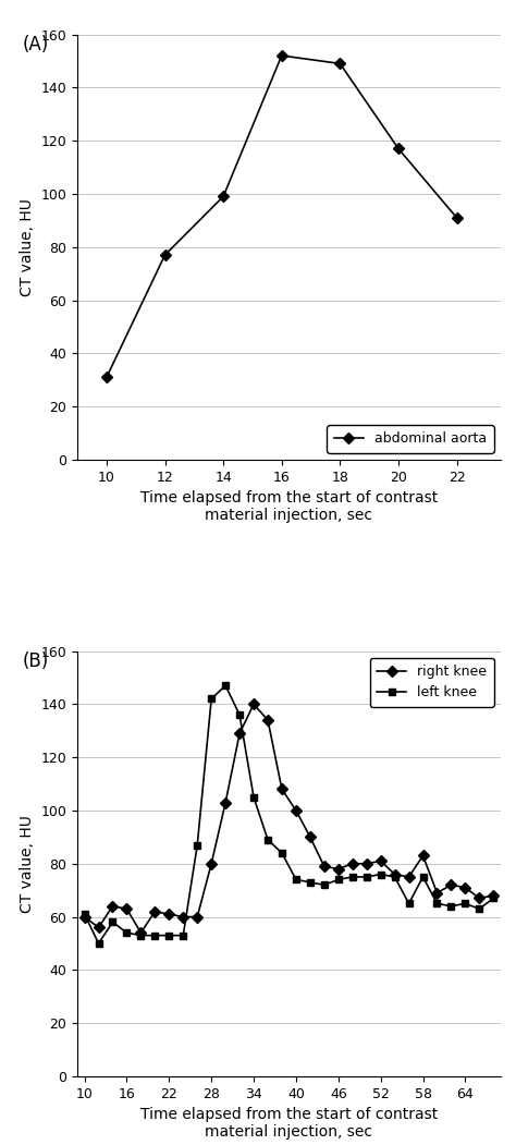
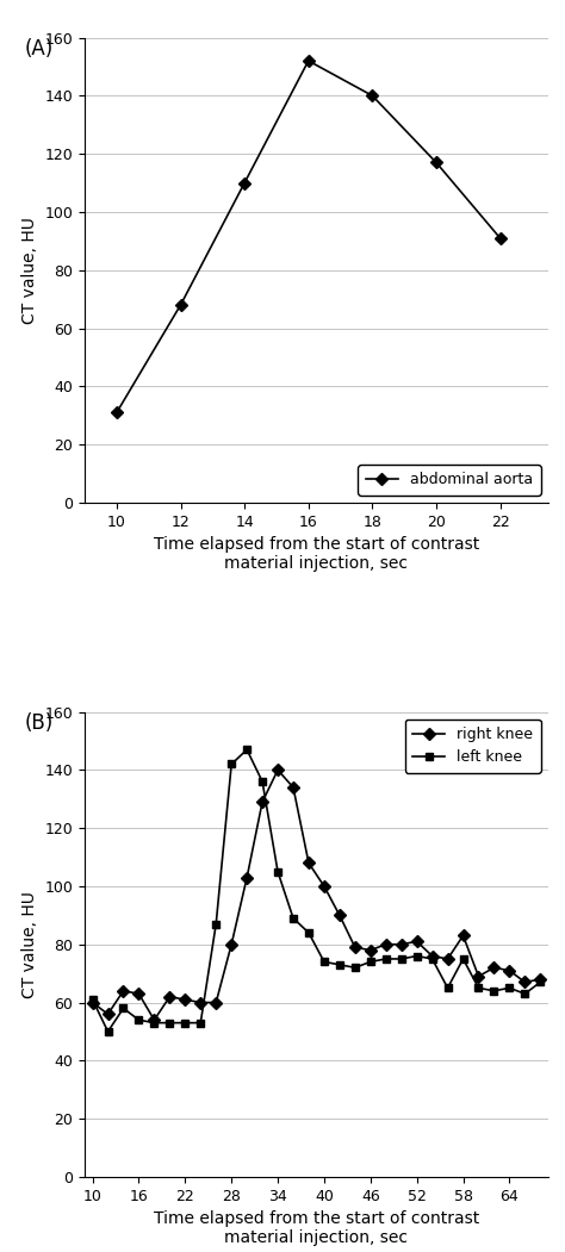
12: 77 -> 68
14: 99 -> 110
18: 149 -> 140
